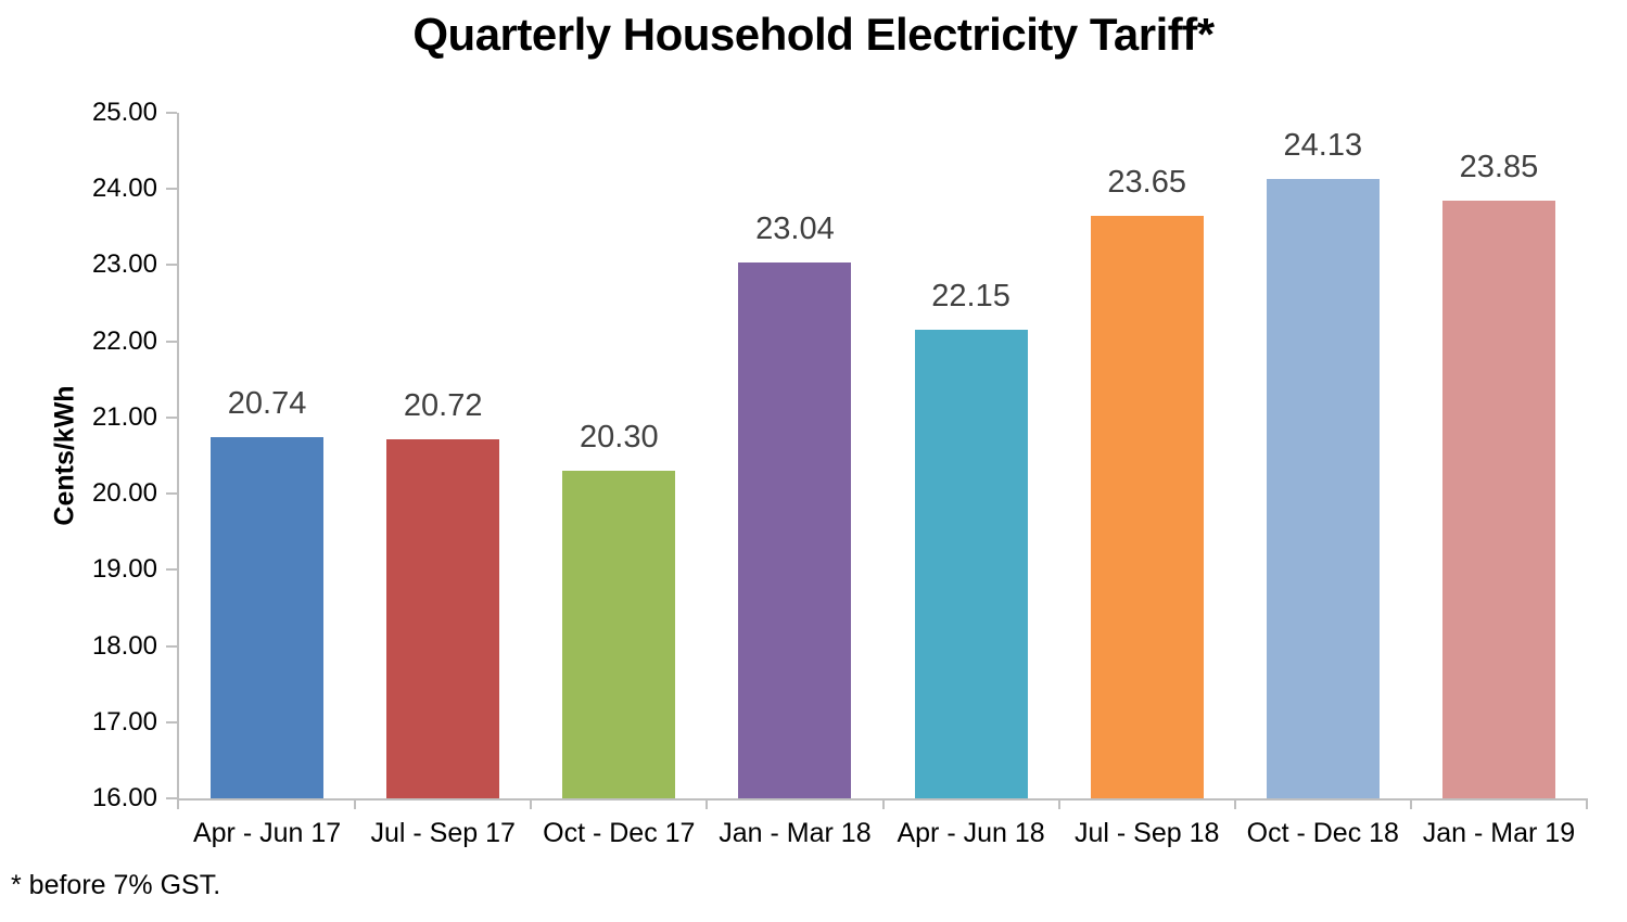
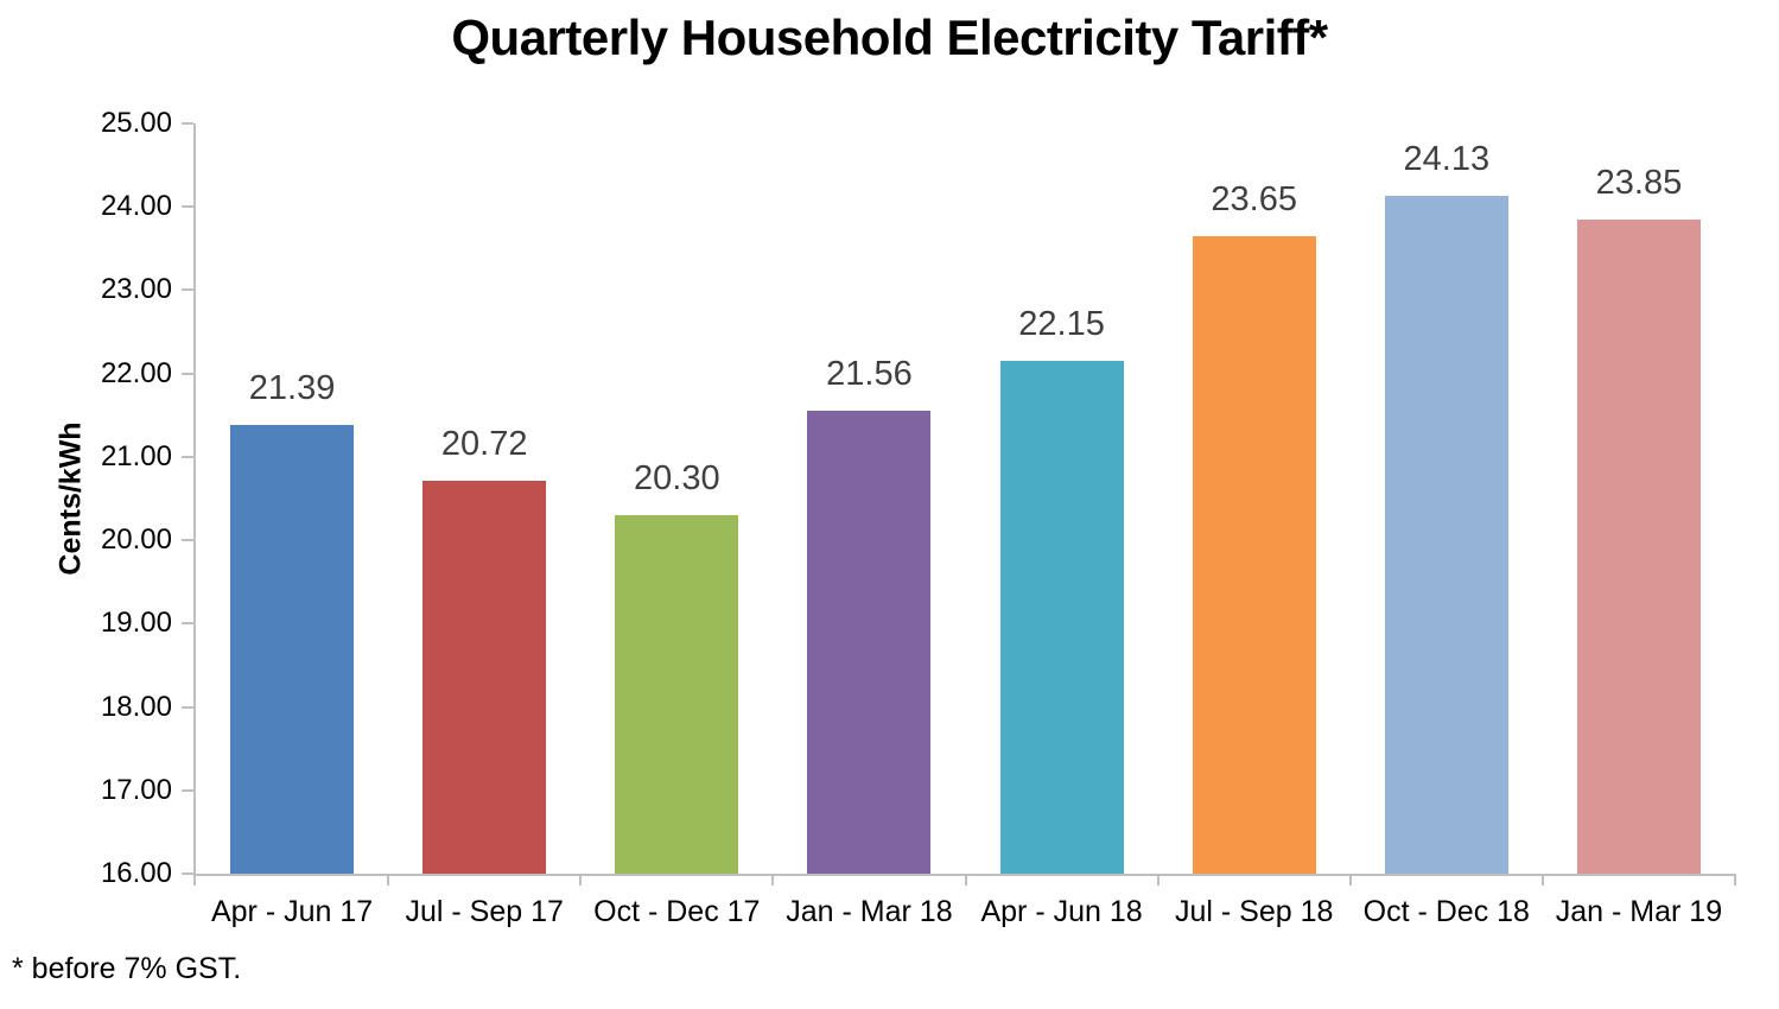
Apr - Jun 17: 20.74 -> 21.39
Jan - Mar 18: 23.04 -> 21.56
